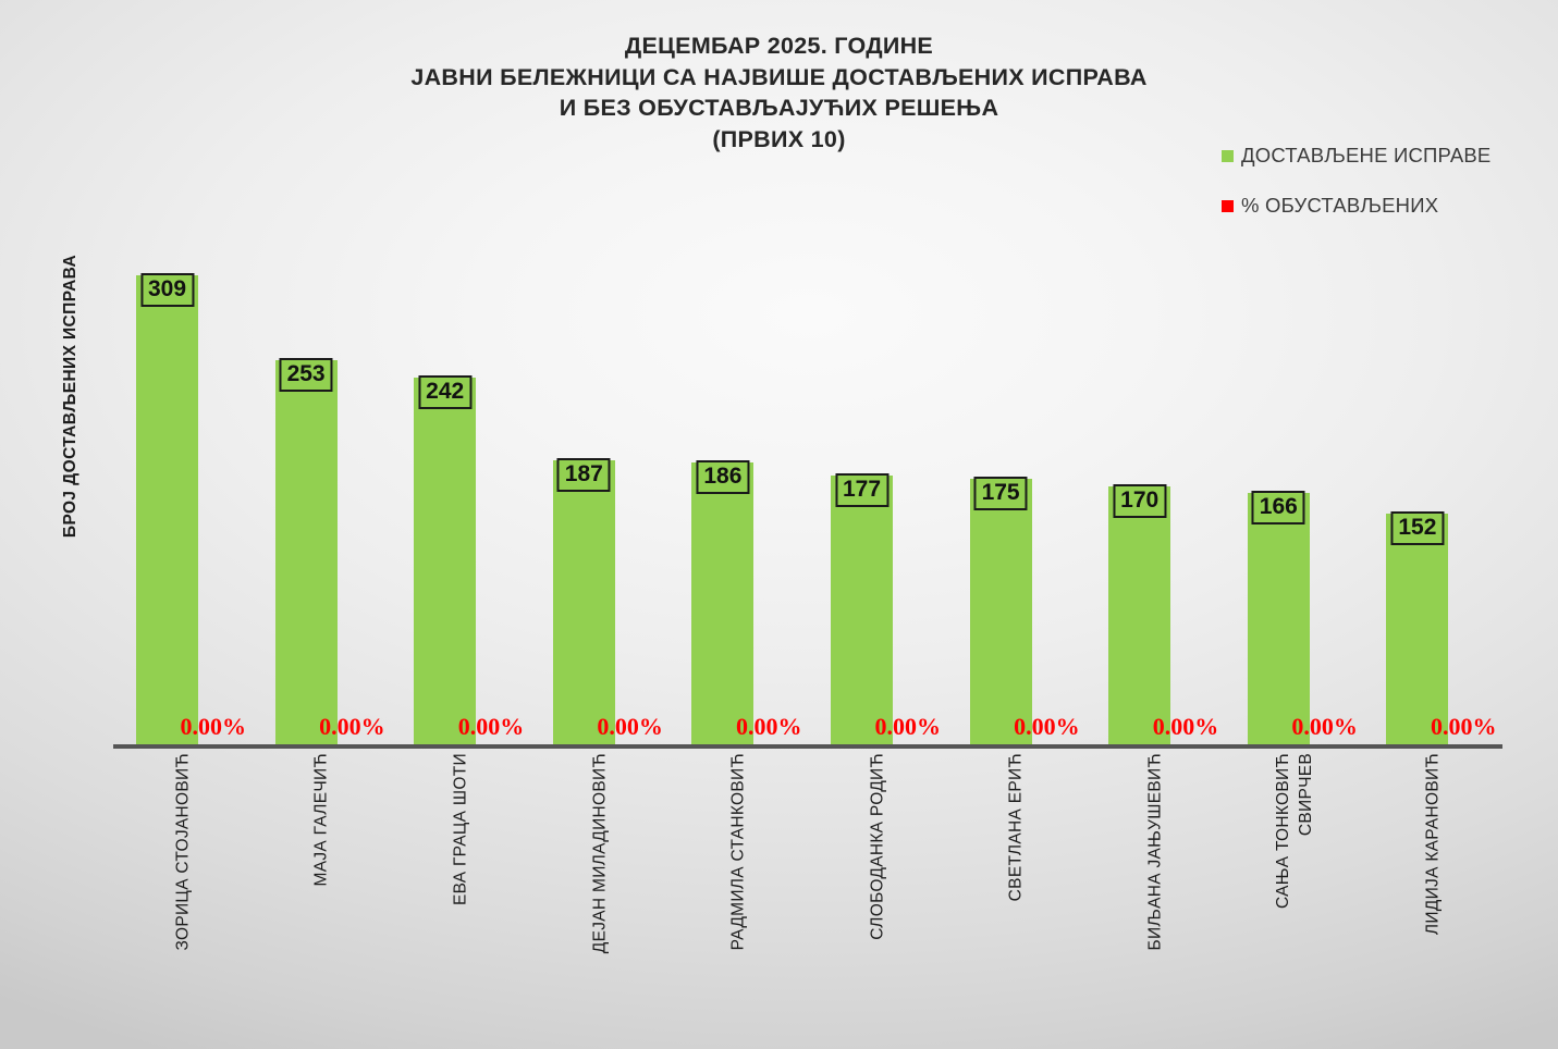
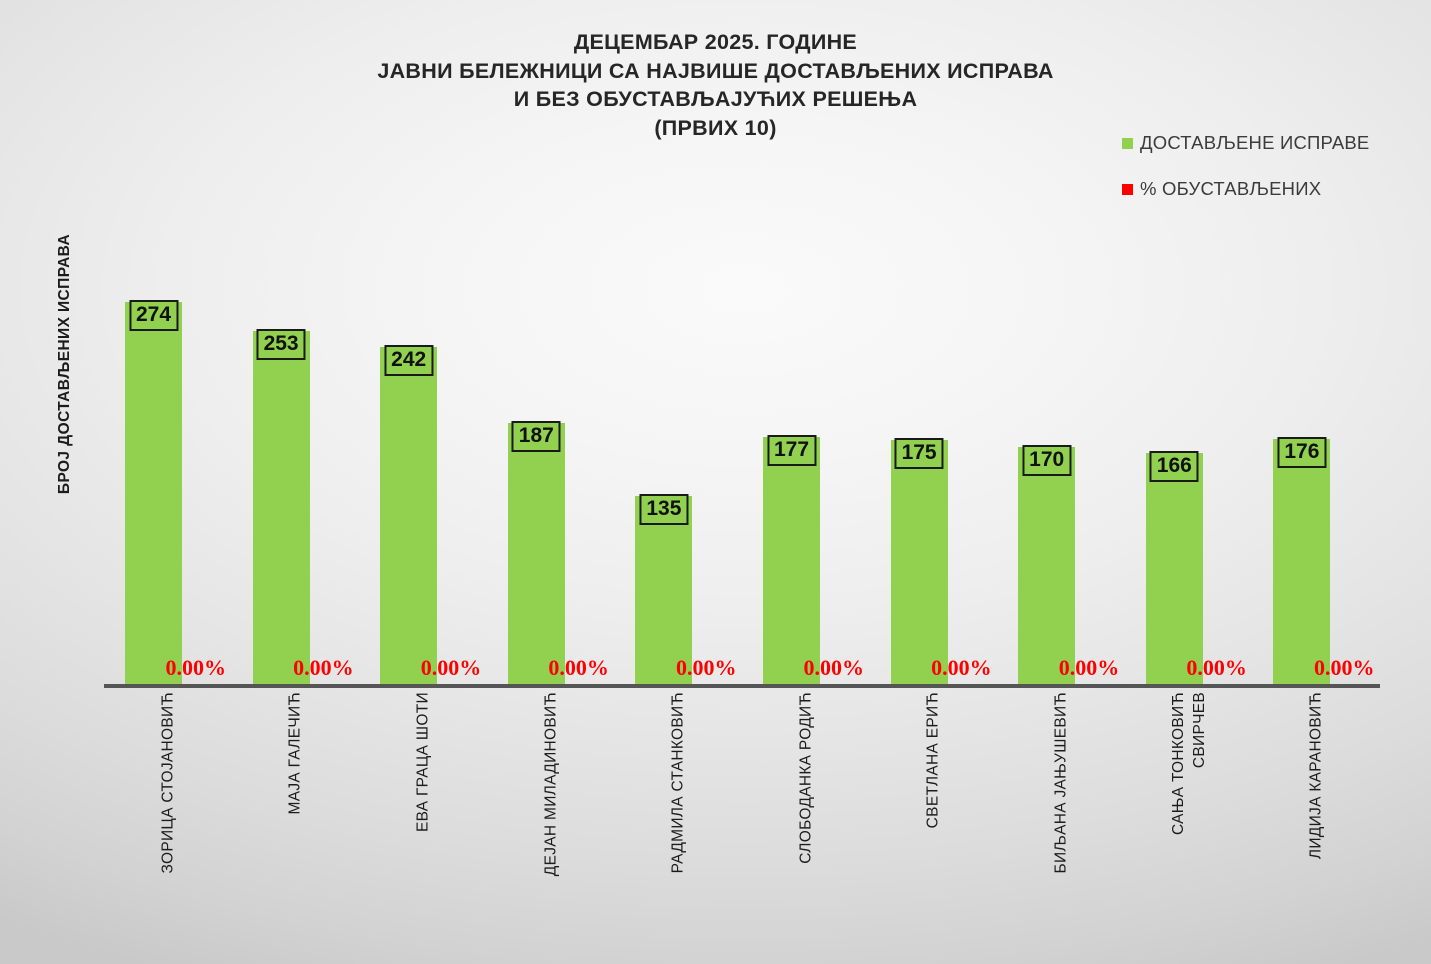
ДОСТАВЉЕНЕ ИСПРАВЕ/ЗОРИЦА СТОЈАНОВИЋ: 309 -> 274
ДОСТАВЉЕНЕ ИСПРАВЕ/РАДМИЛА СТАНКОВИЋ: 186 -> 135
ДОСТАВЉЕНЕ ИСПРАВЕ/ЛИДИЈА КАРАНОВИЋ: 152 -> 176
